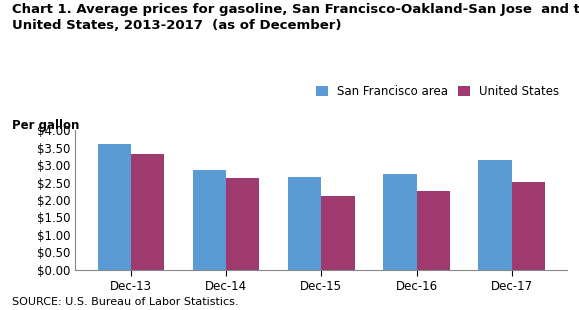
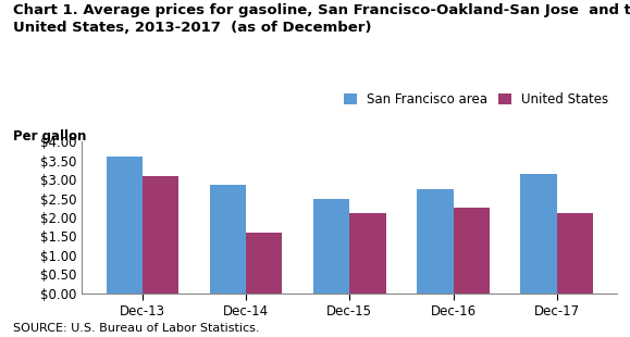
United States/Dec-13: $3.33 -> $3.10
United States/Dec-14: $2.62 -> $1.60
San Francisco area/Dec-15: $2.67 -> $2.50
United States/Dec-17: $2.51 -> $2.10
